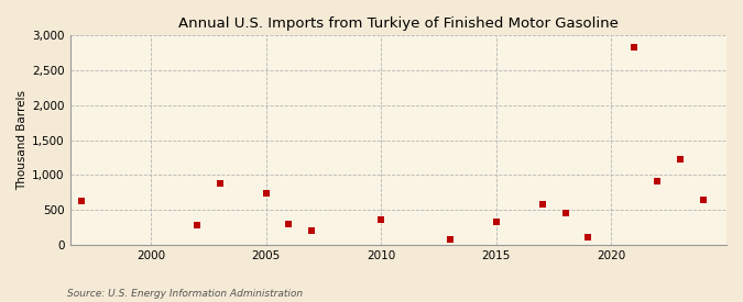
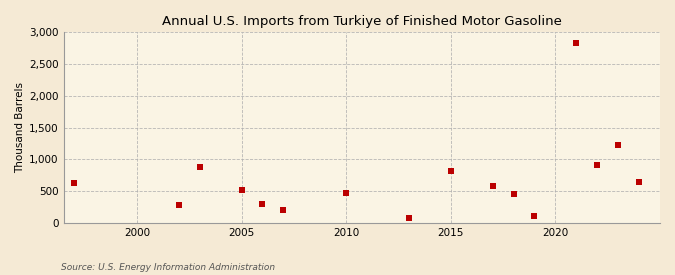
2005: 740 -> 520
2010: 360 -> 480
2015: 340 -> 820
